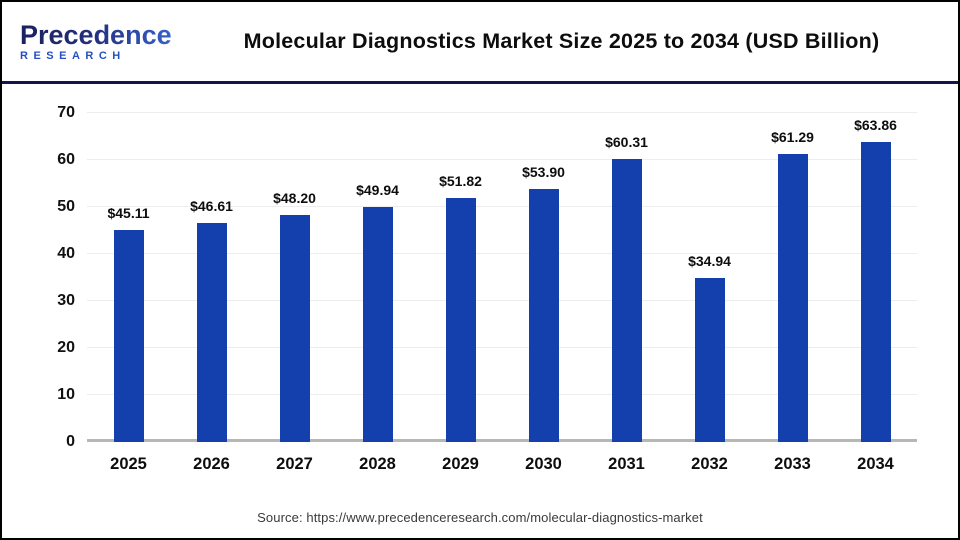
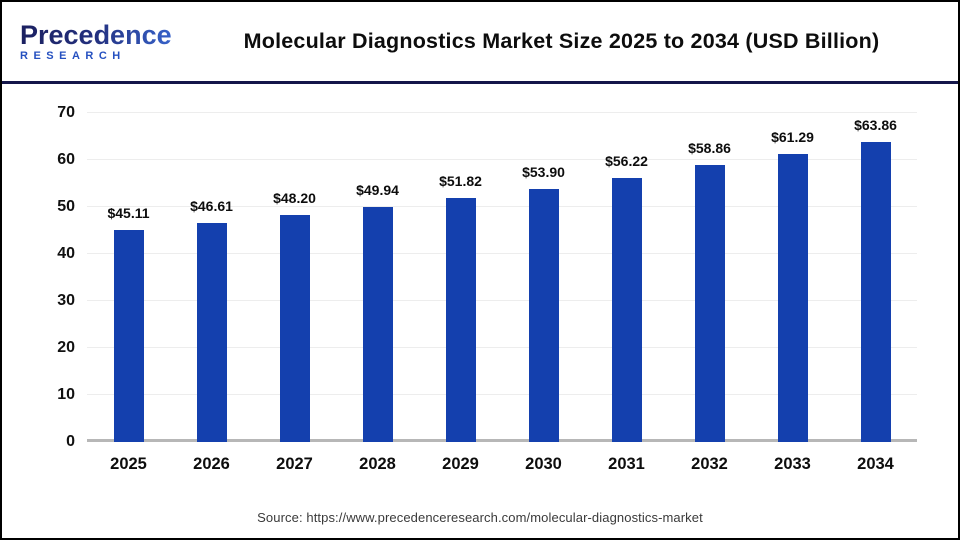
2031: $60.31 -> $56.22
2032: $34.94 -> $58.86
